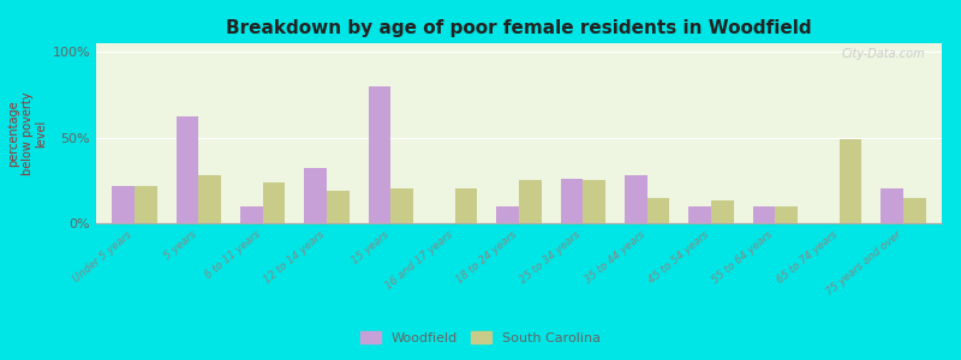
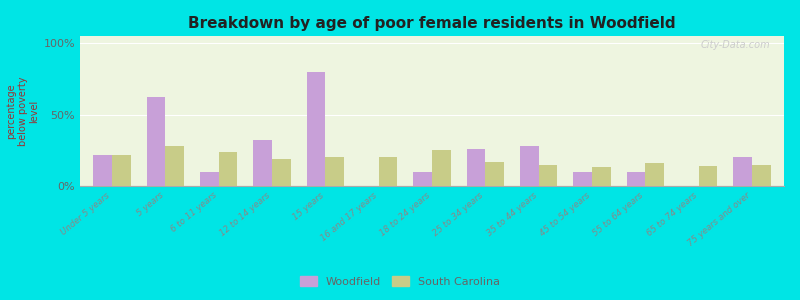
South Carolina/25 to 34 years: 25% -> 17%
South Carolina/55 to 64 years: 10% -> 16%
South Carolina/65 to 74 years: 49% -> 14%
